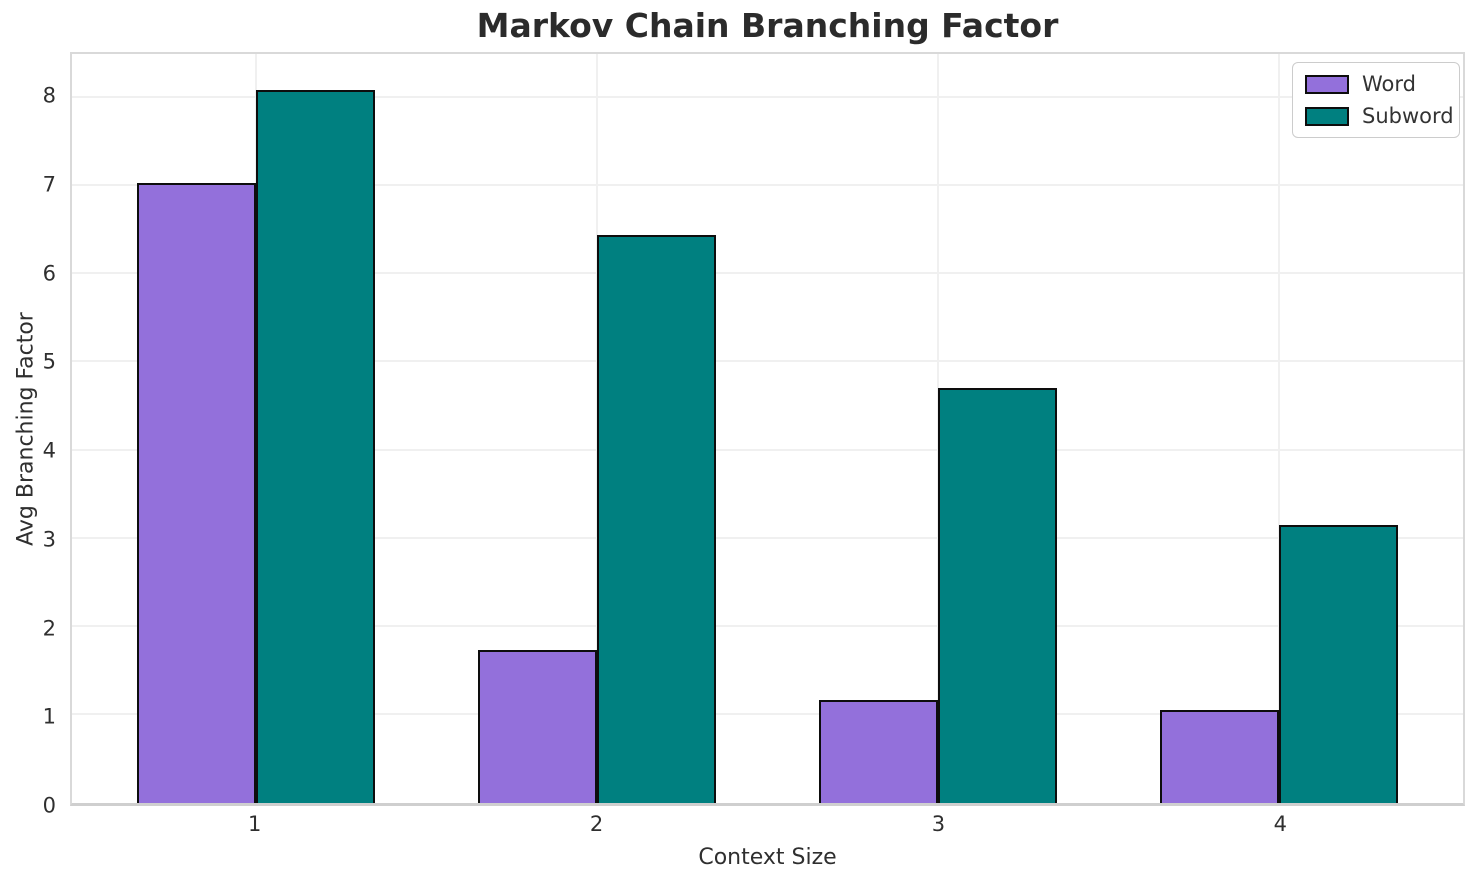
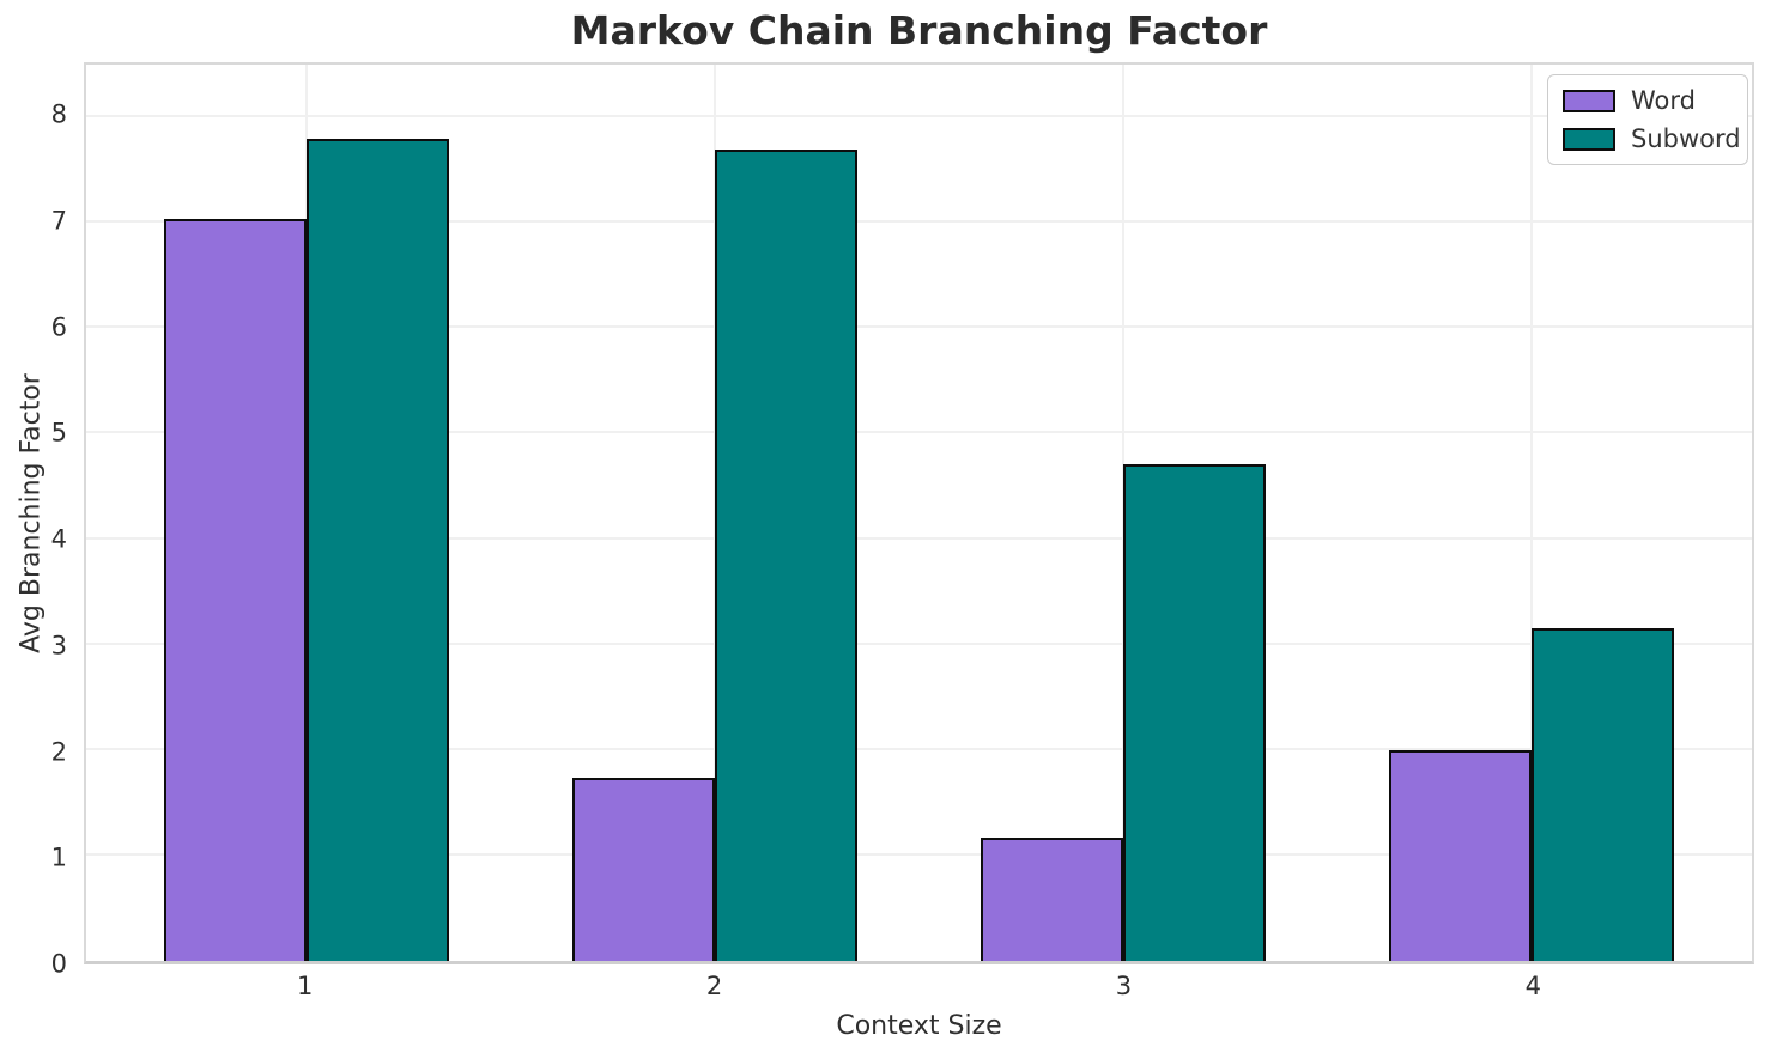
Subword/1: 8.1 -> 7.8
Subword/2: 6.5 -> 7.7
Word/4: 1.1 -> 2.0
